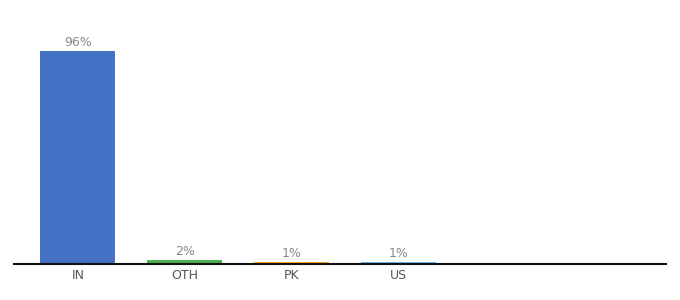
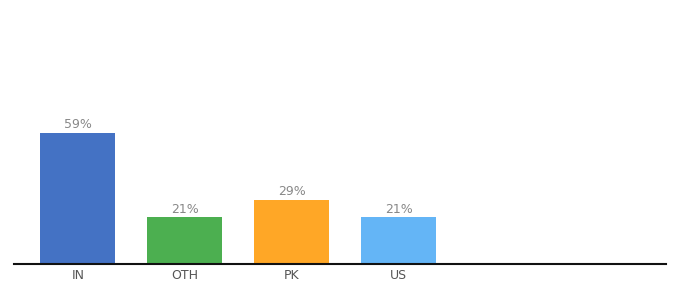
IN: 96% -> 59%
OTH: 2% -> 21%
PK: 1% -> 29%
US: 1% -> 21%
